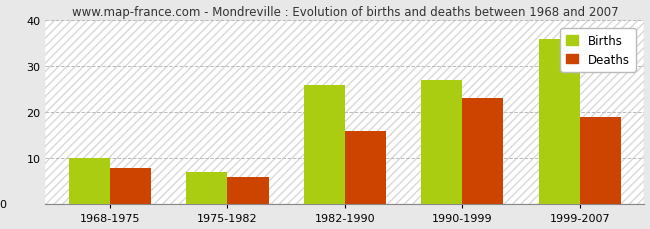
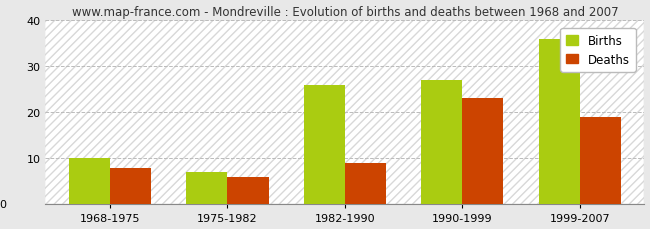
Deaths/1982-1990: 16 -> 9
